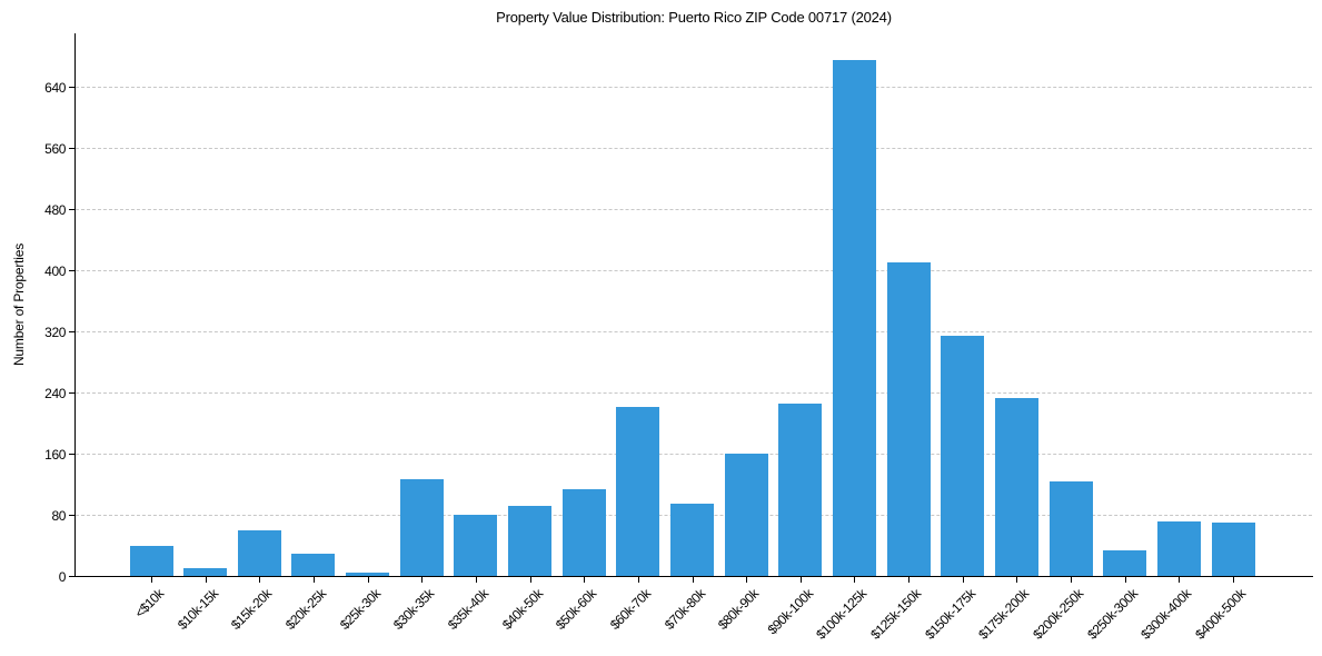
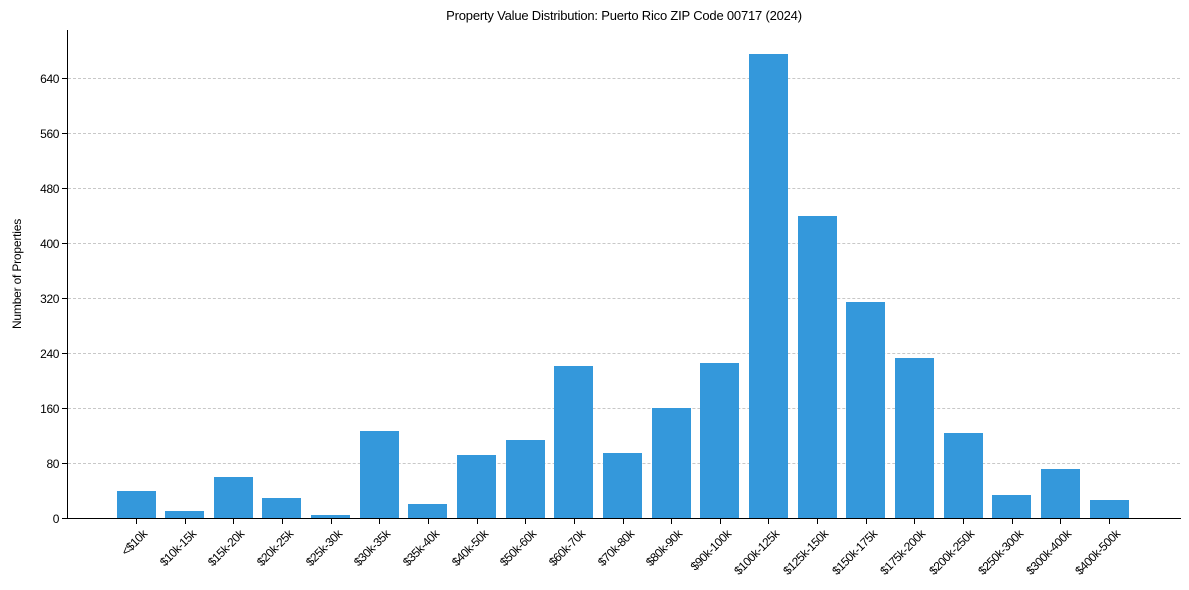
$35k-40k: 80 -> 20
$125k-150k: 410 -> 440
$400k-500k: 70 -> 30
